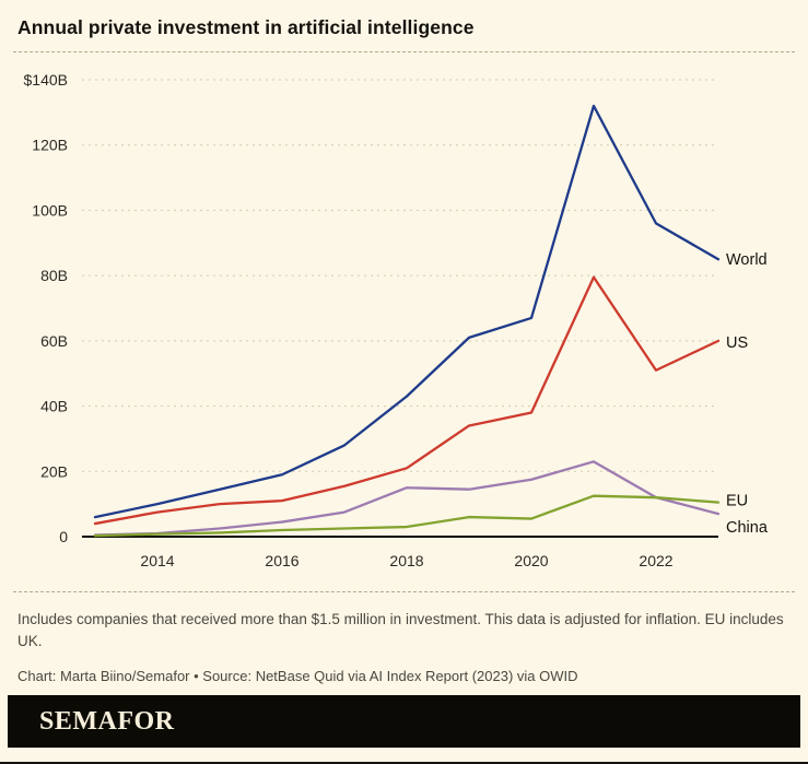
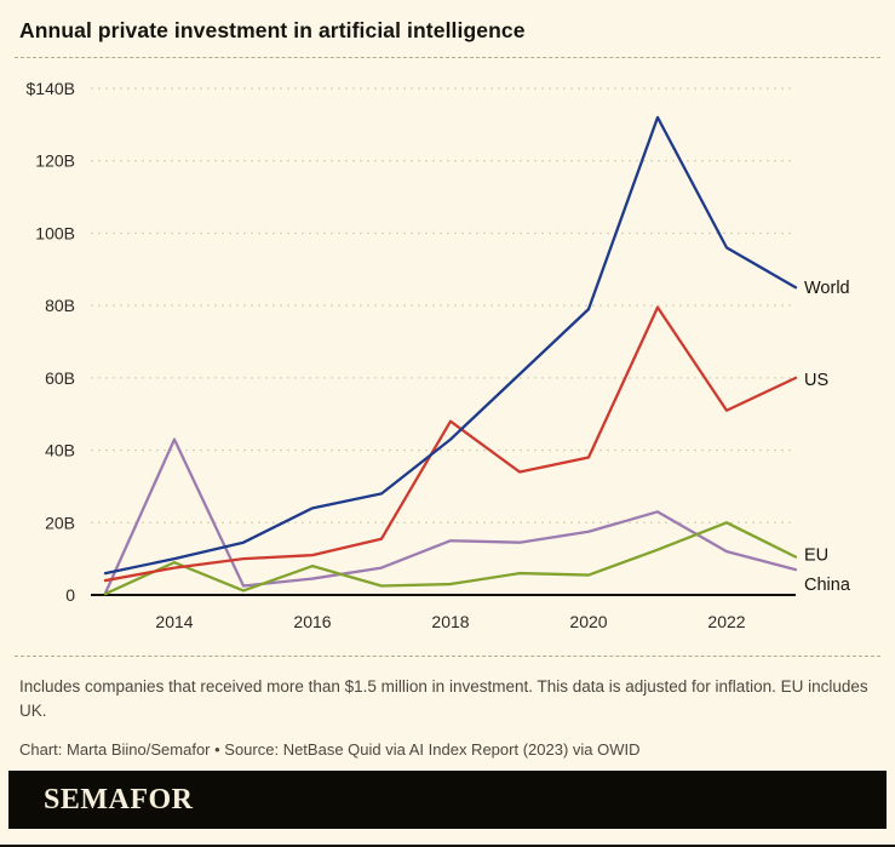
China/2014: $1B -> $43B
EU/2014: $1B -> $9B
EU/2016: $2B -> $8B
World/2016: $19B -> $24B
US/2018: $21B -> $48B
World/2020: $67B -> $79B
EU/2022: $12B -> $20B
